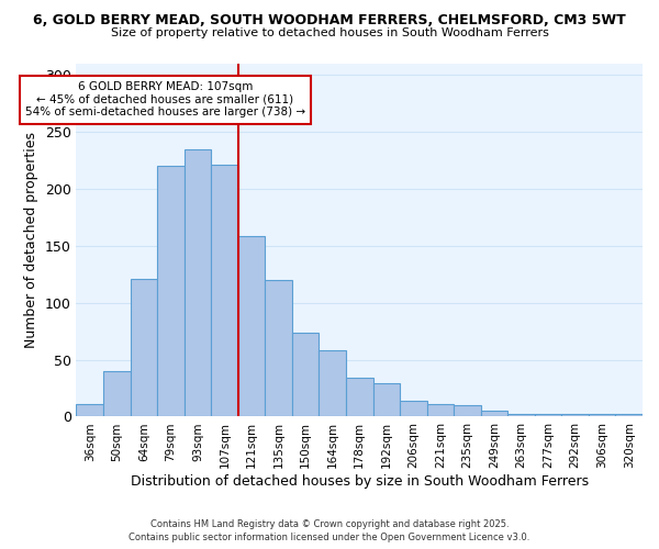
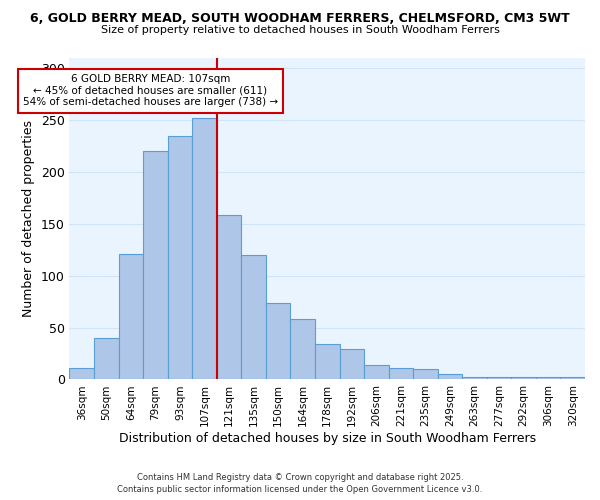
107sqm: 221 -> 252
